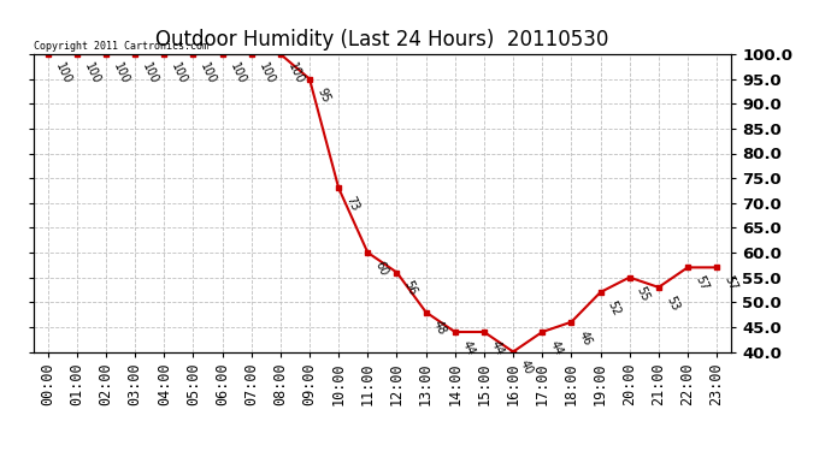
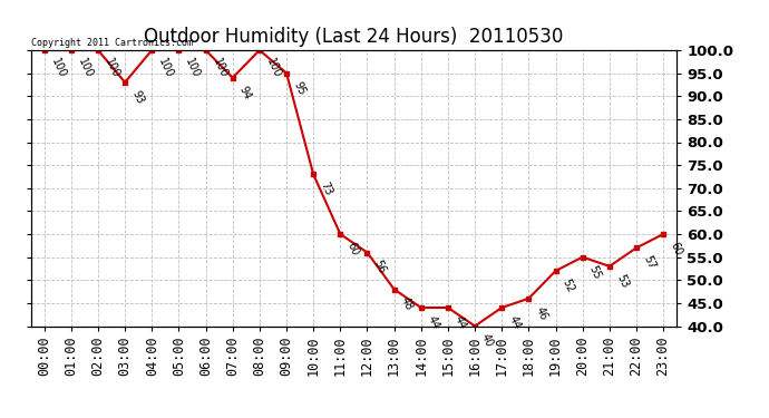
03:00: 100 -> 93
07:00: 100 -> 94
23:00: 57 -> 60
